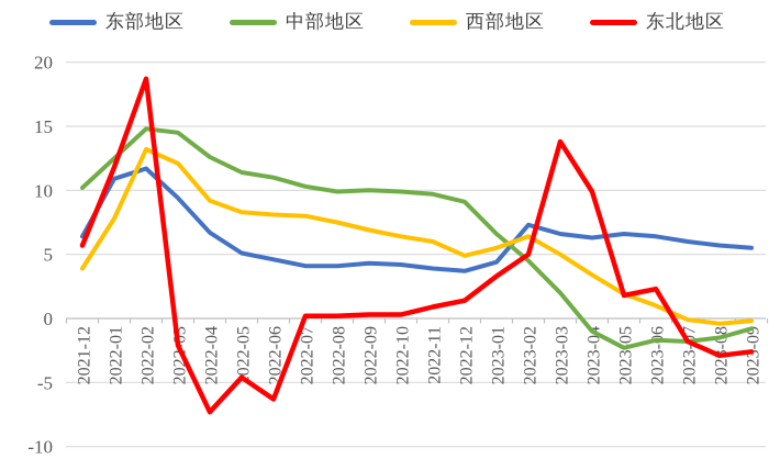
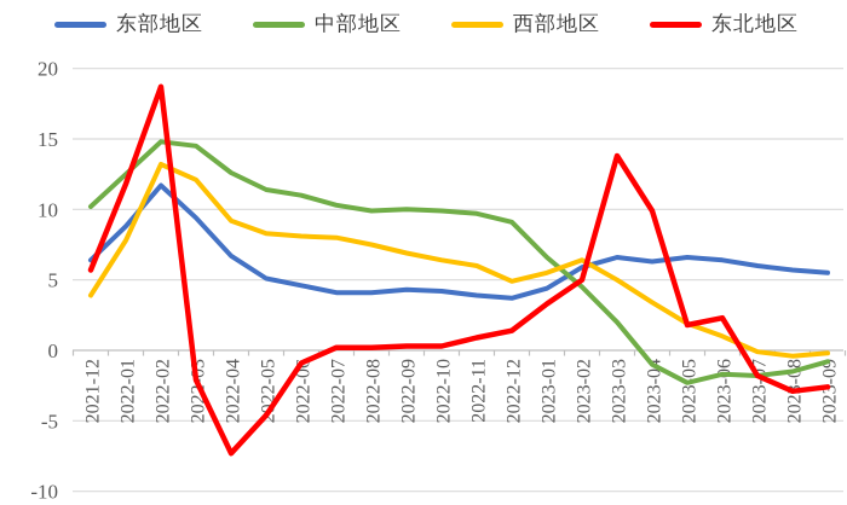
东部地区/2022-01: 10.9 -> 8.8
东北地区/2022-06: -6.3 -> -0.9
东部地区/2023-02: 7.3 -> 5.9
